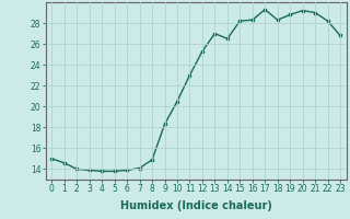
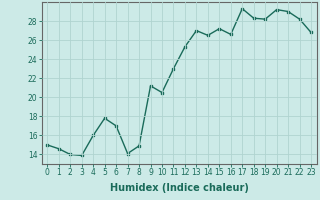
4: 13.8 -> 16.0
5: 13.8 -> 17.8
6: 13.9 -> 17.0
9: 18.3 -> 21.2
15: 28.2 -> 27.2
16: 28.3 -> 26.6
19: 28.8 -> 28.2
